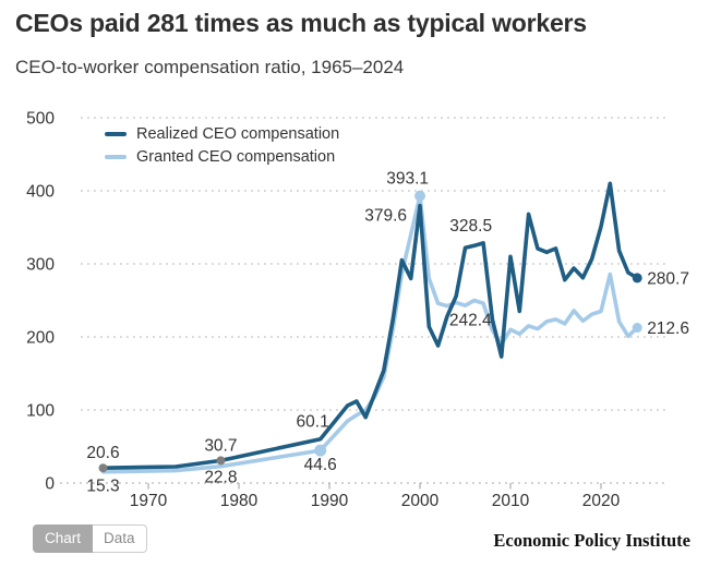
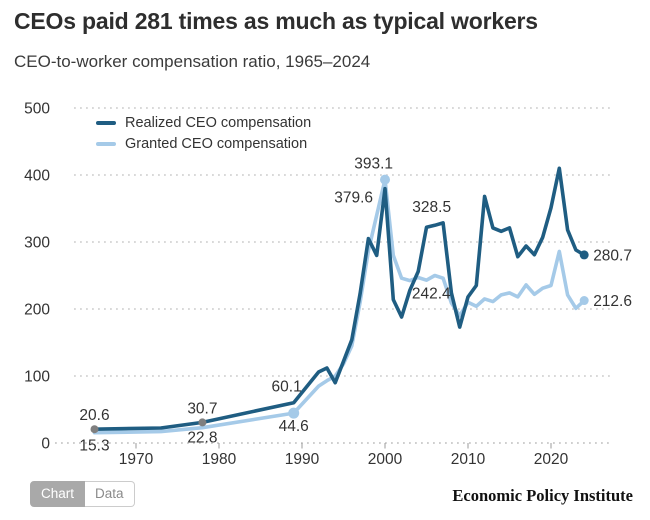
Realized CEO compensation/2010: 310 -> 220
